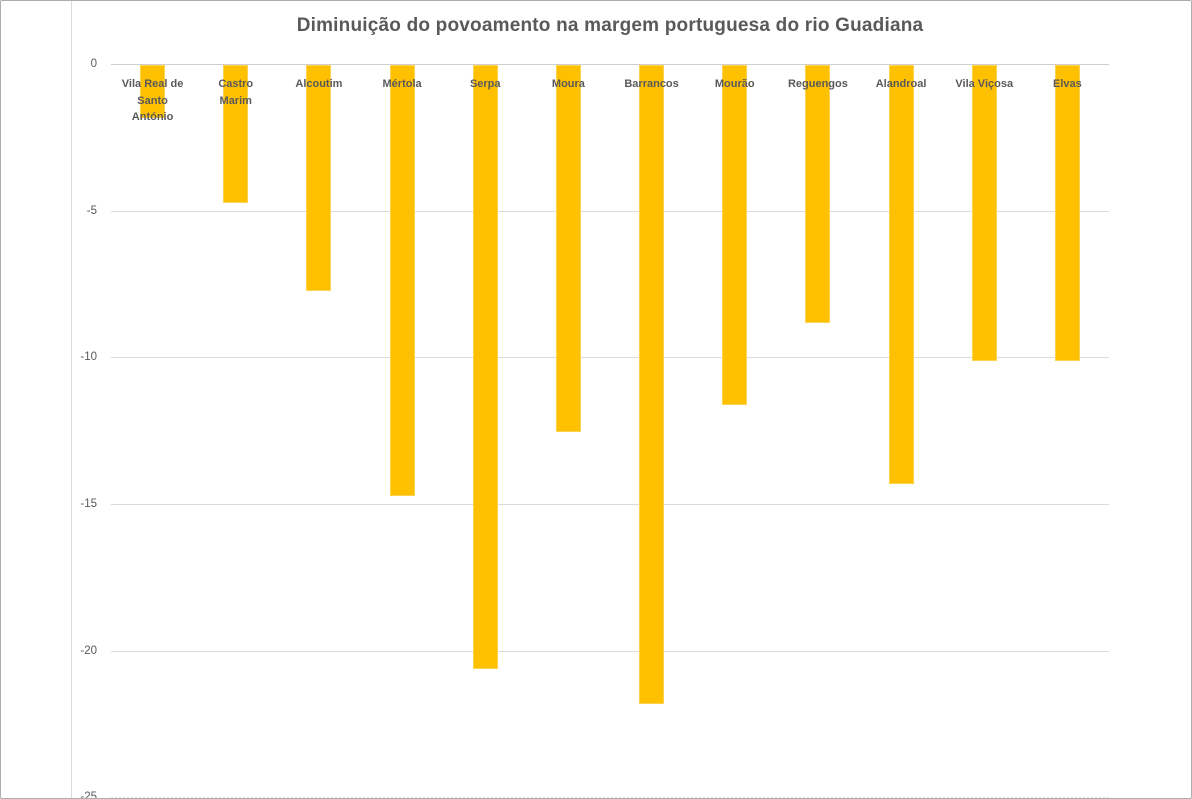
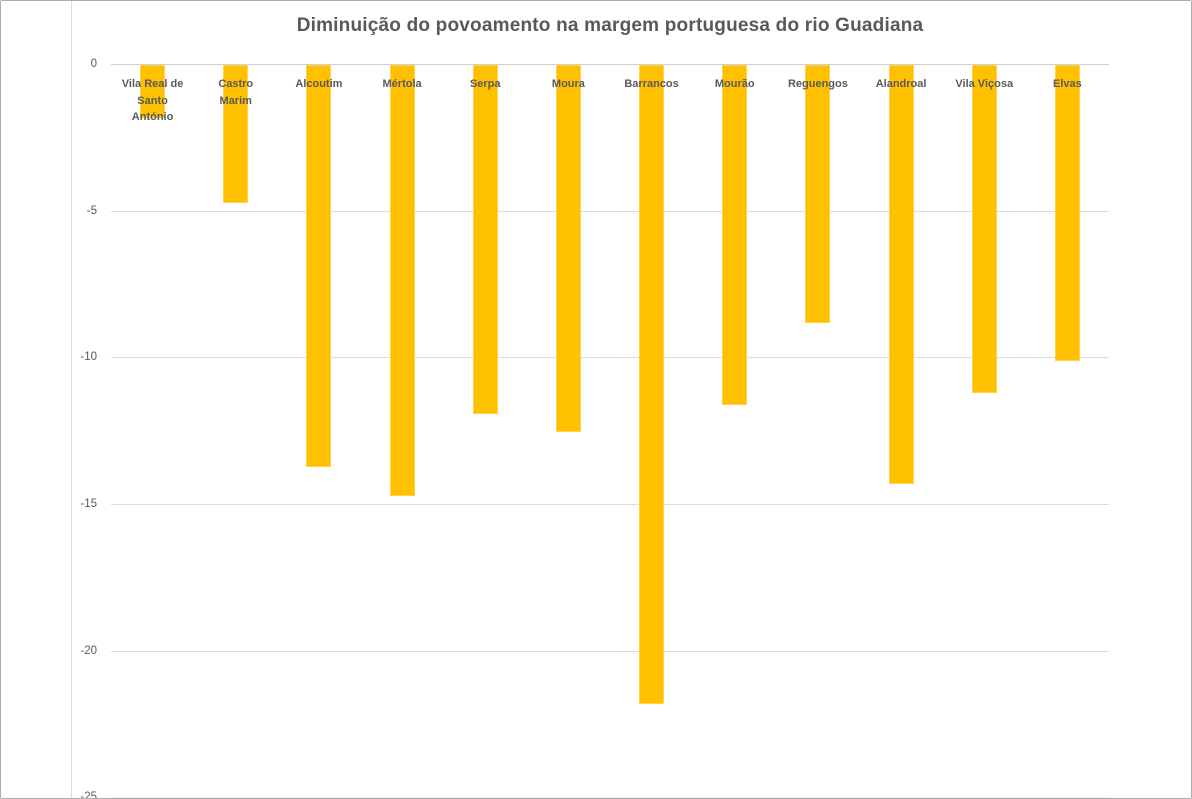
Alcoutim: -7.7 -> -13.7
Serpa: -20.6 -> -11.9
Vila Viçosa: -10.1 -> -11.2
